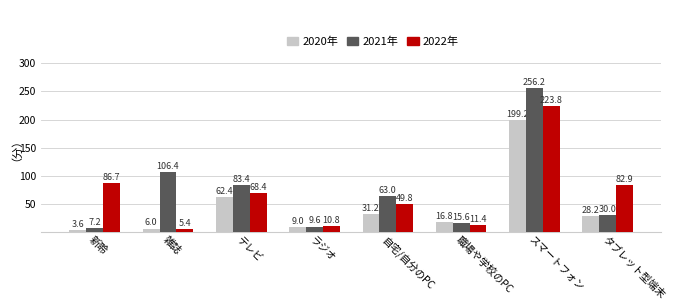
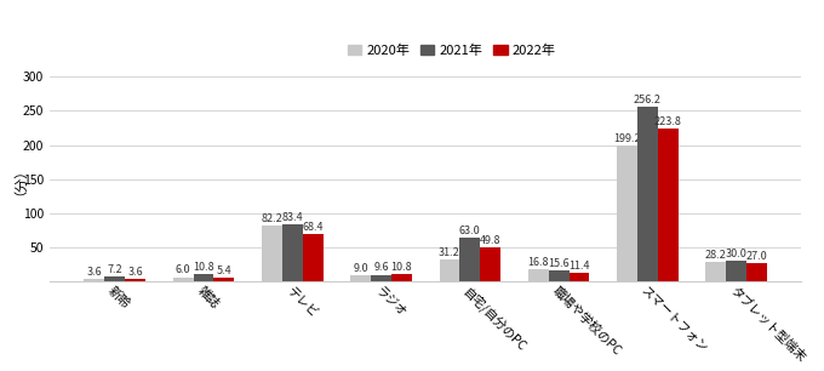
2022年/新聆: 86.7 -> 3.6
2021年/雑誌: 106.4 -> 10.8
2020年/テレビ: 62.4 -> 82.2
2022年/タブレット型端末: 82.9 -> 27.0
